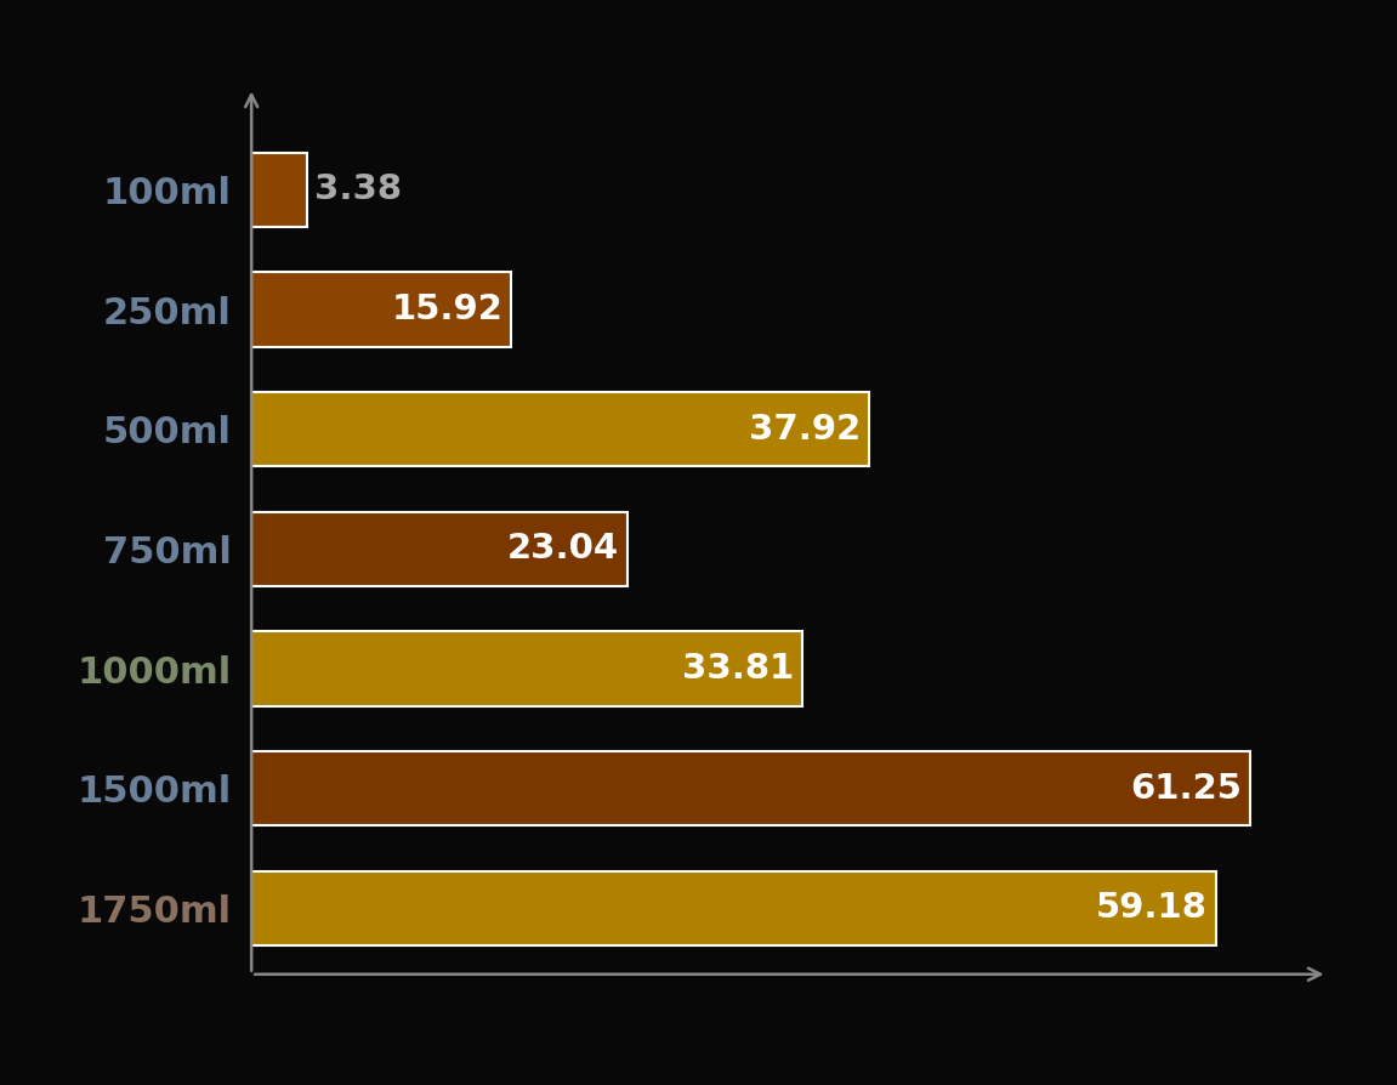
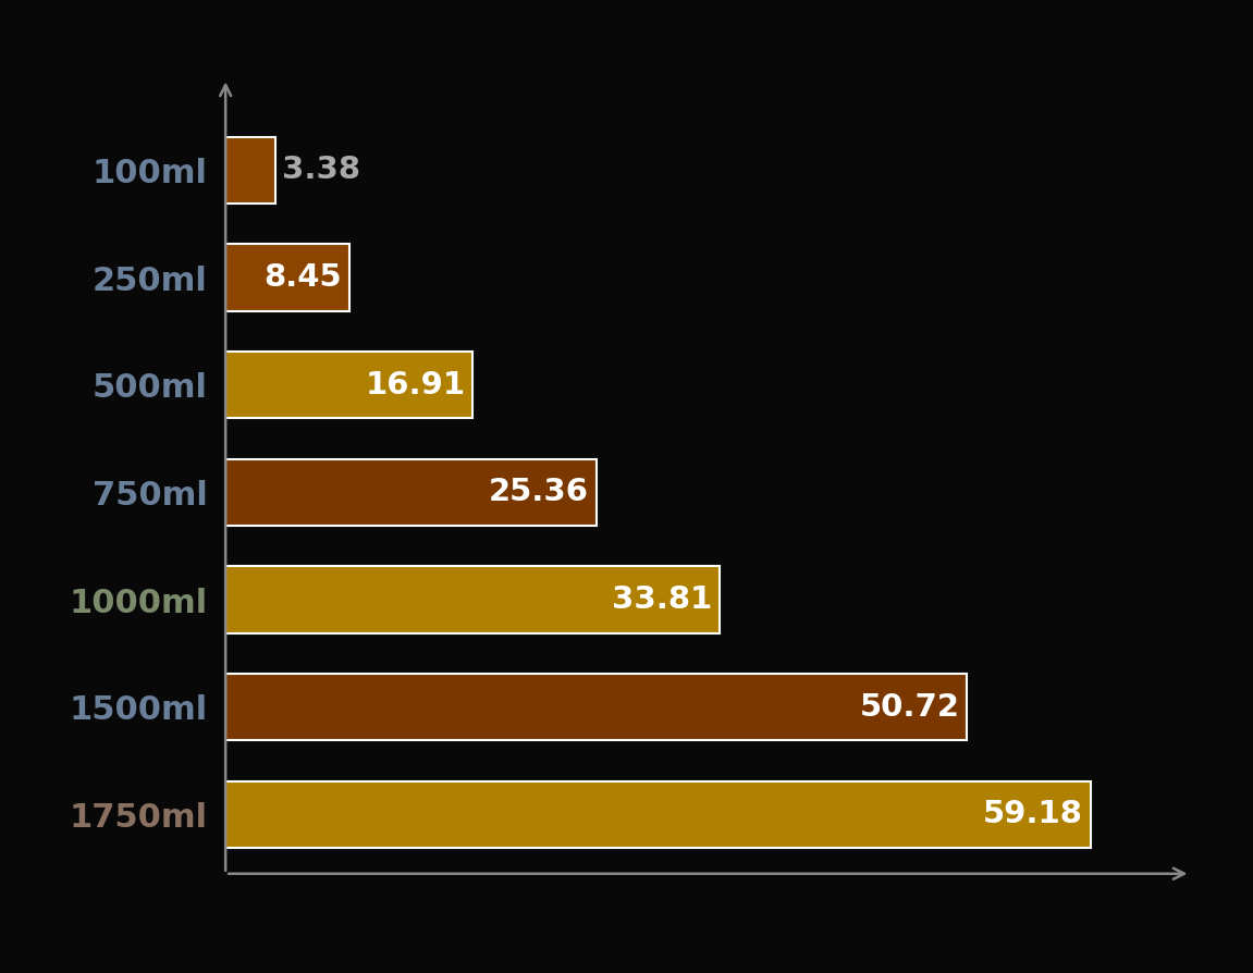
250ml: 15.92 -> 8.45
500ml: 37.92 -> 16.91
750ml: 23.04 -> 25.36
1500ml: 61.25 -> 50.72
